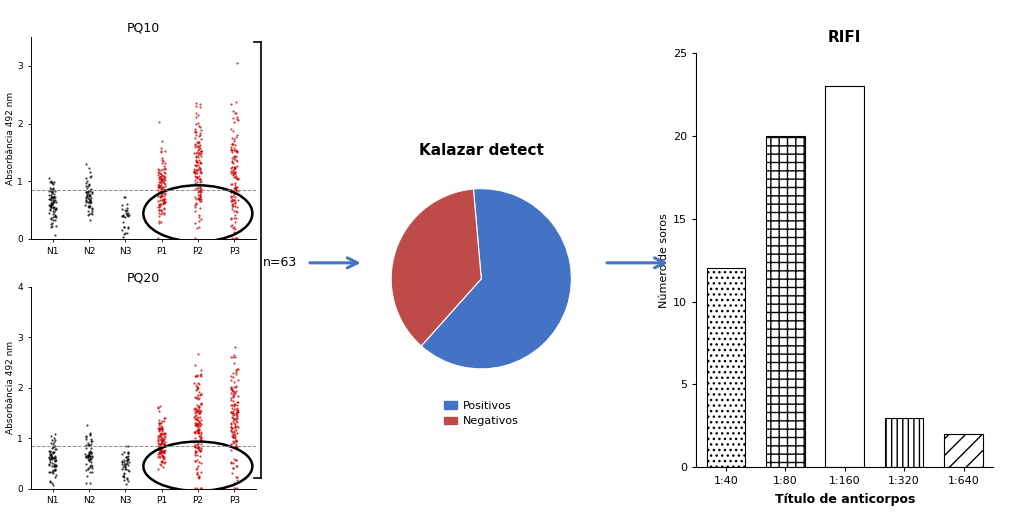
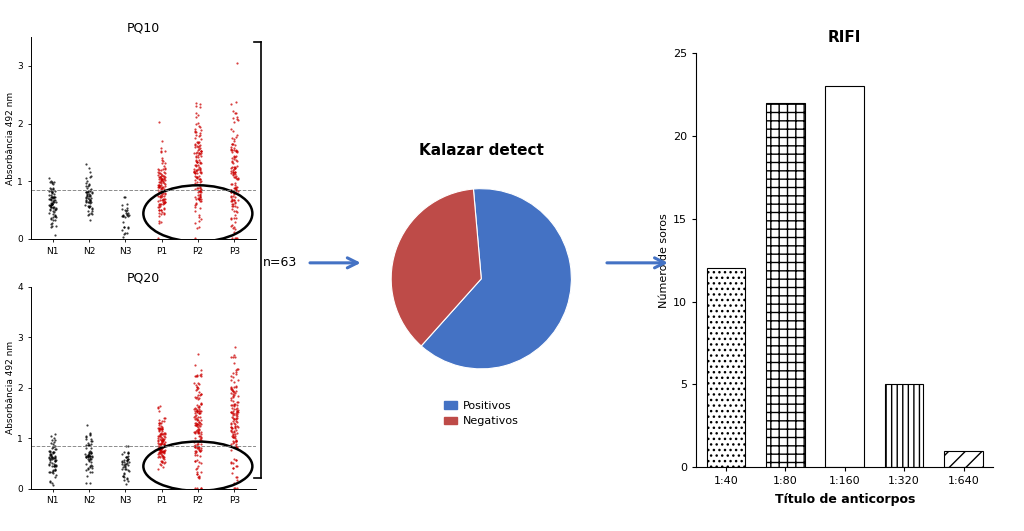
RIFI/1:80: 20 -> 22
RIFI/1:320: 3 -> 5
RIFI/1:640: 2 -> 1
